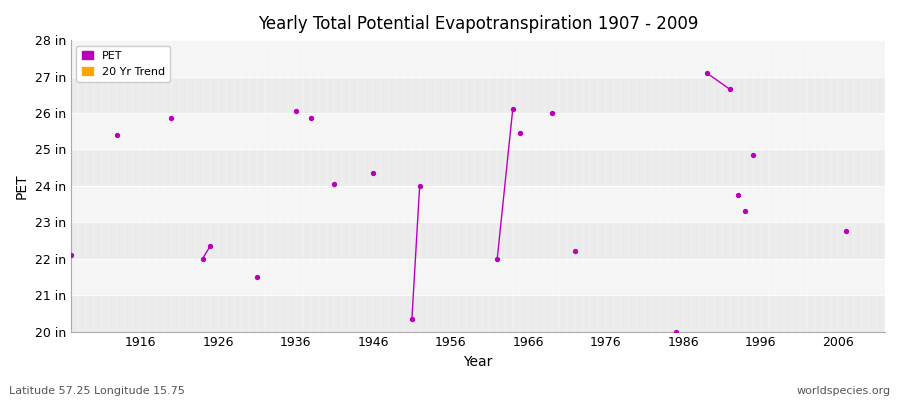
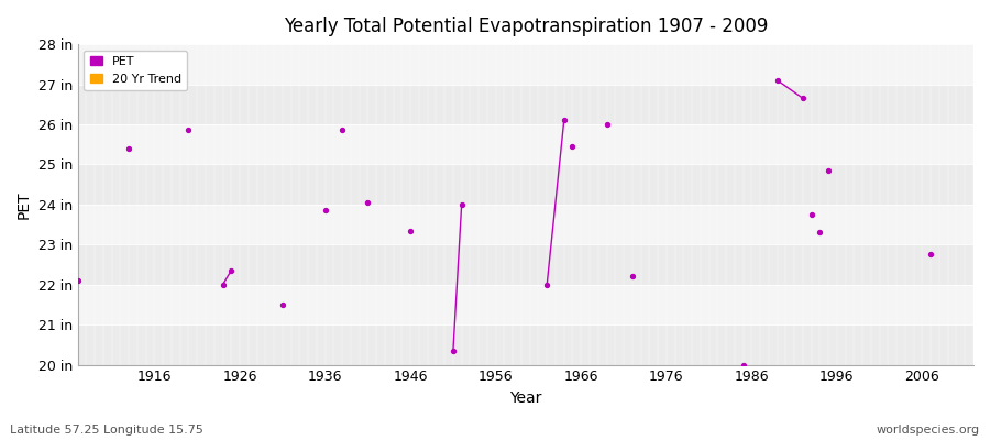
1936: 26.05 in -> 23.85 in
1946: 24.35 in -> 23.35 in
